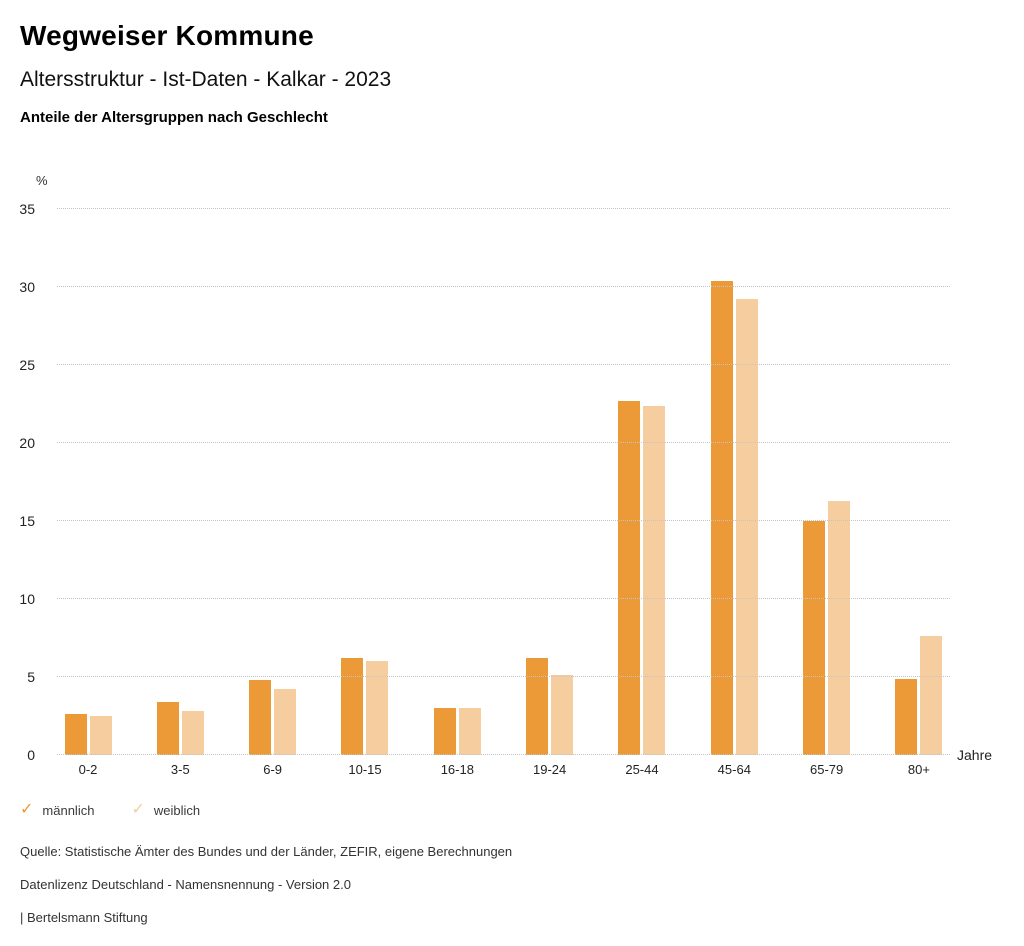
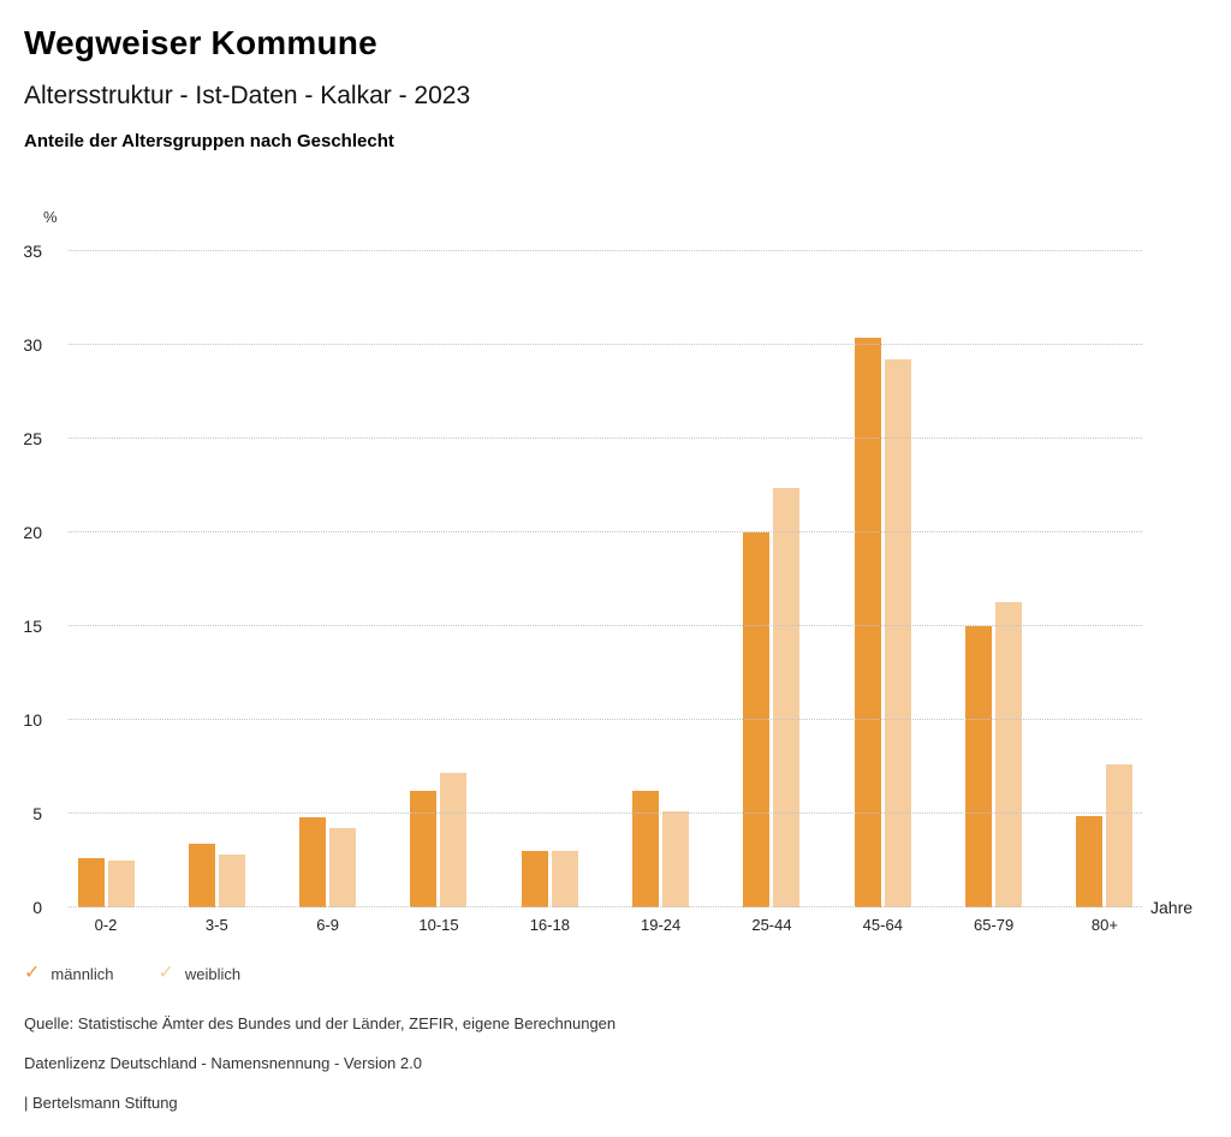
weiblich/10-15: 6.0 -> 7.2
männlich/25-44: 22.7 -> 20.0
